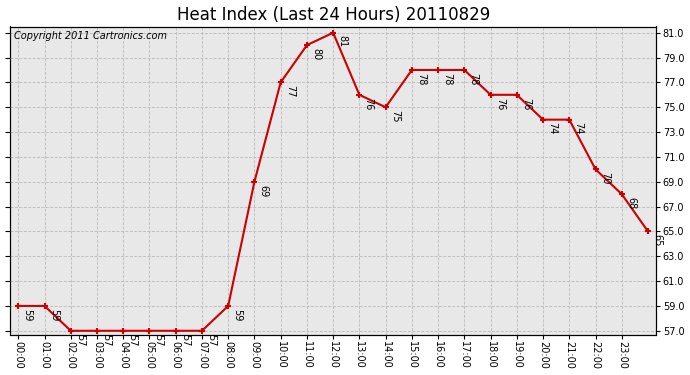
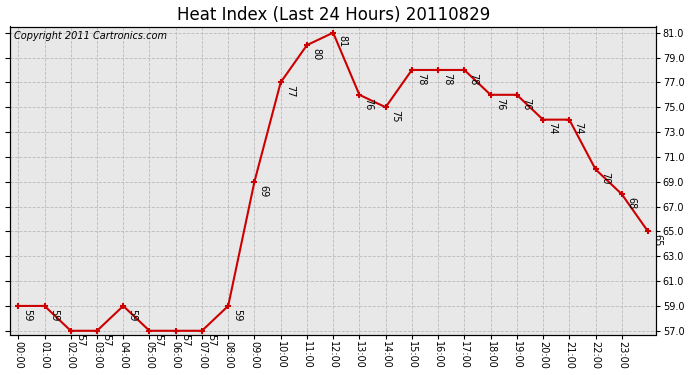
04:00: 57 -> 59
